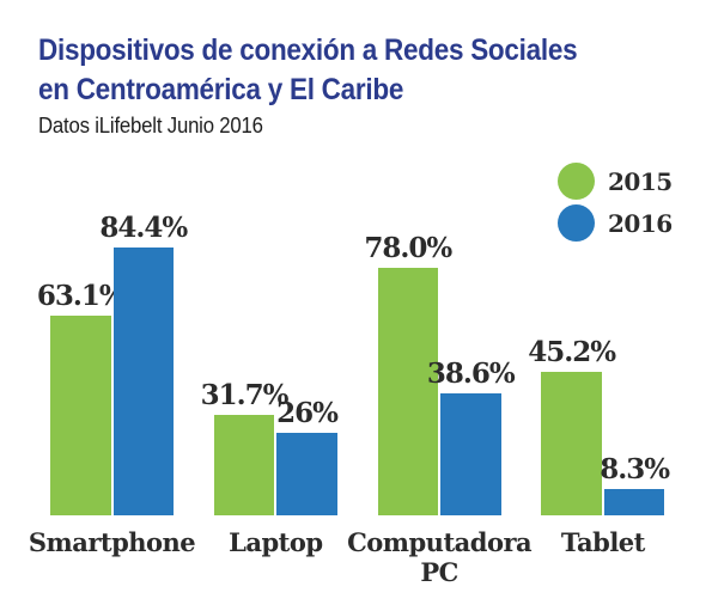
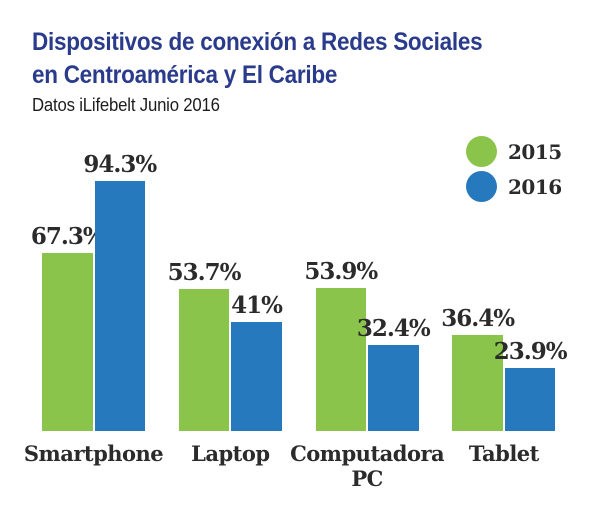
2015/Smartphone: 63.1% -> 67.3%
2016/Smartphone: 84.4% -> 94.3%
2015/Laptop: 31.7% -> 53.7%
2016/Laptop: 26% -> 41%
2015/Computadora PC: 78.0% -> 53.9%
2016/Computadora PC: 38.6% -> 32.4%
2015/Tablet: 45.2% -> 36.4%
2016/Tablet: 8.3% -> 23.9%
